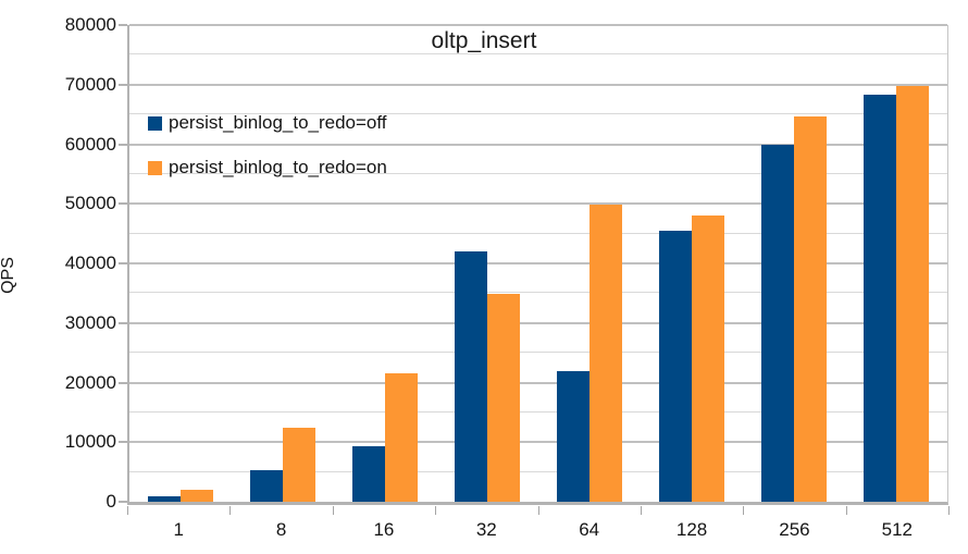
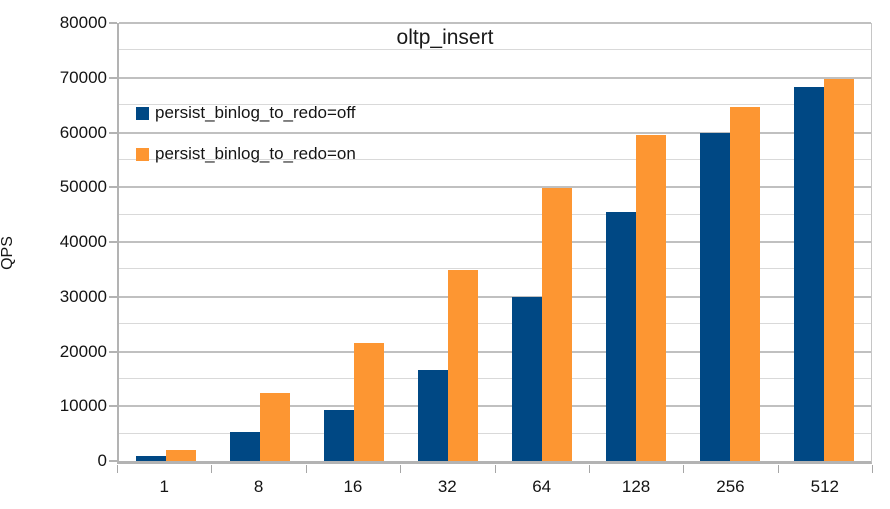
persist_binlog_to_redo=off/32: 42000 -> 17000
persist_binlog_to_redo=off/64: 22000 -> 30000
persist_binlog_to_redo=on/128: 48000 -> 60000
